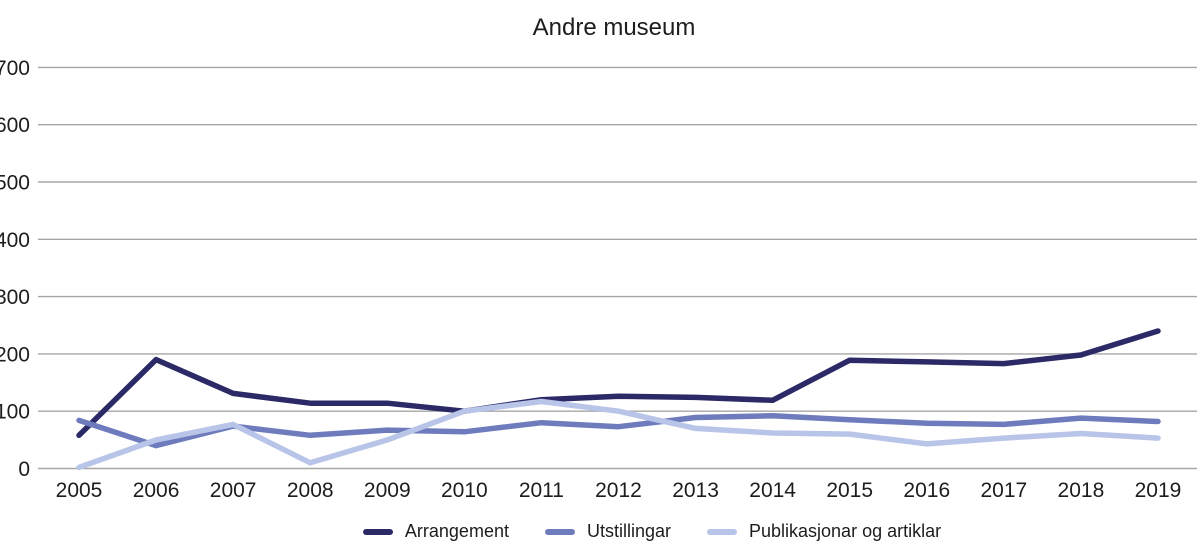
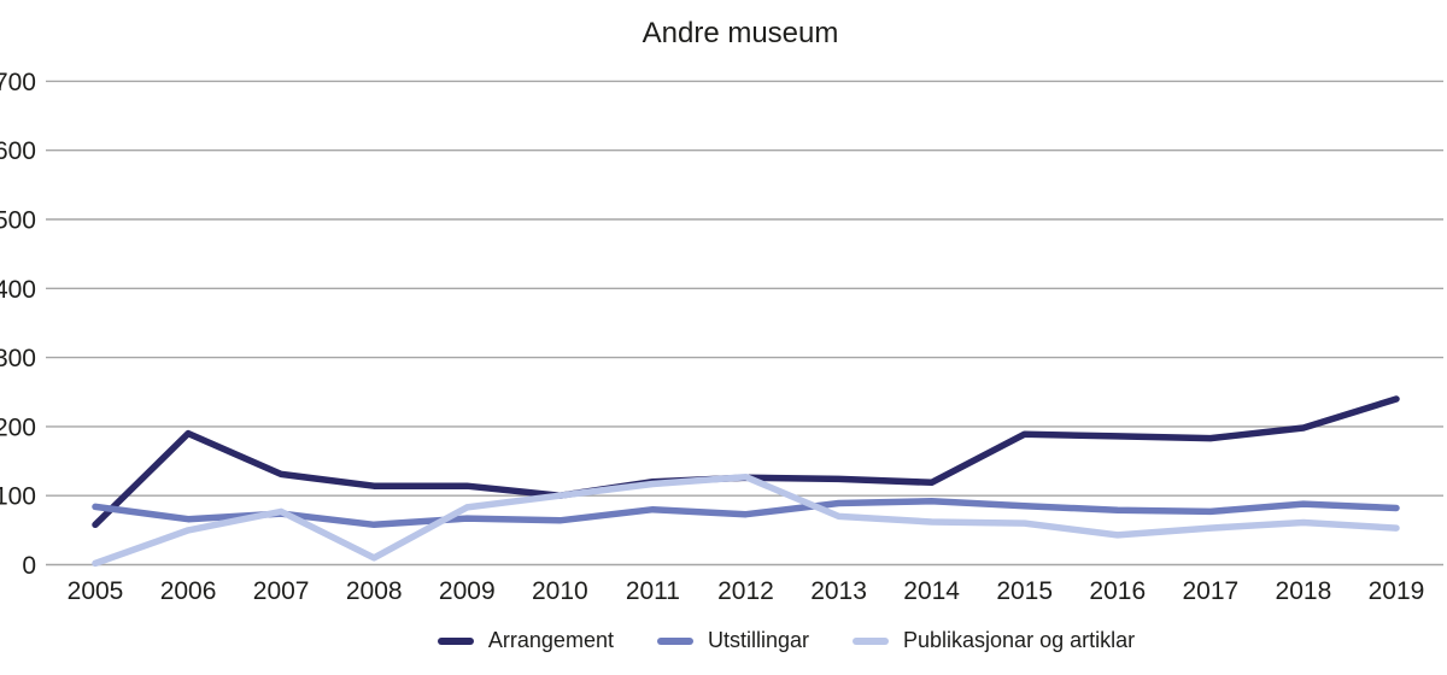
Utstillingar/2006: 40 -> 70
Publikasjonar og artiklar/2009: 50 -> 80
Publikasjonar og artiklar/2012: 100 -> 130
